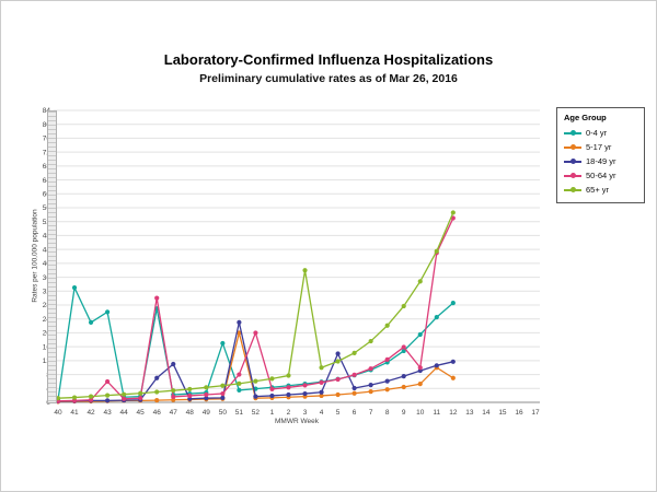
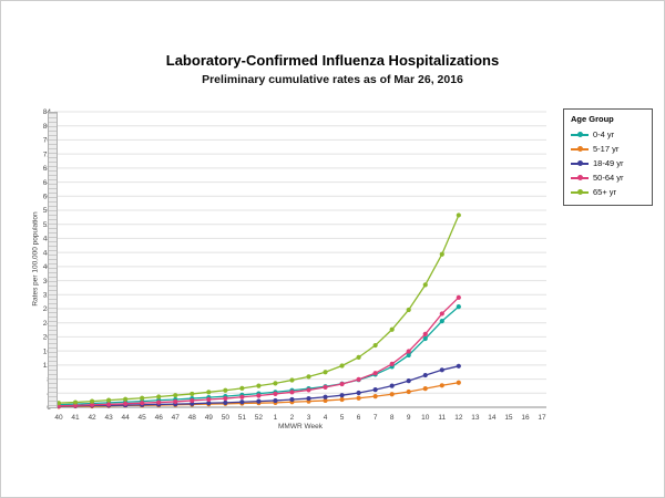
0-4 yr/41: 33 -> 1
0-4 yr/42: 23 -> 1
0-4 yr/43: 26 -> 1
50-64 yr/43: 6 -> 1
0-4 yr/46: 27 -> 2
18-49 yr/46: 7 -> 1
50-64 yr/46: 30 -> 1
18-49 yr/47: 11 -> 1
0-4 yr/50: 17 -> 3
5-17 yr/51: 20 -> 1
18-49 yr/51: 23 -> 2
50-64 yr/51: 8 -> 3
50-64 yr/52: 20 -> 3
65+ yr/3: 38 -> 9
18-49 yr/5: 14 -> 3
50-64 yr/10: 10 -> 21
5-17 yr/11: 10 -> 6
50-64 yr/11: 43 -> 27
50-64 yr/12: 53 -> 31
